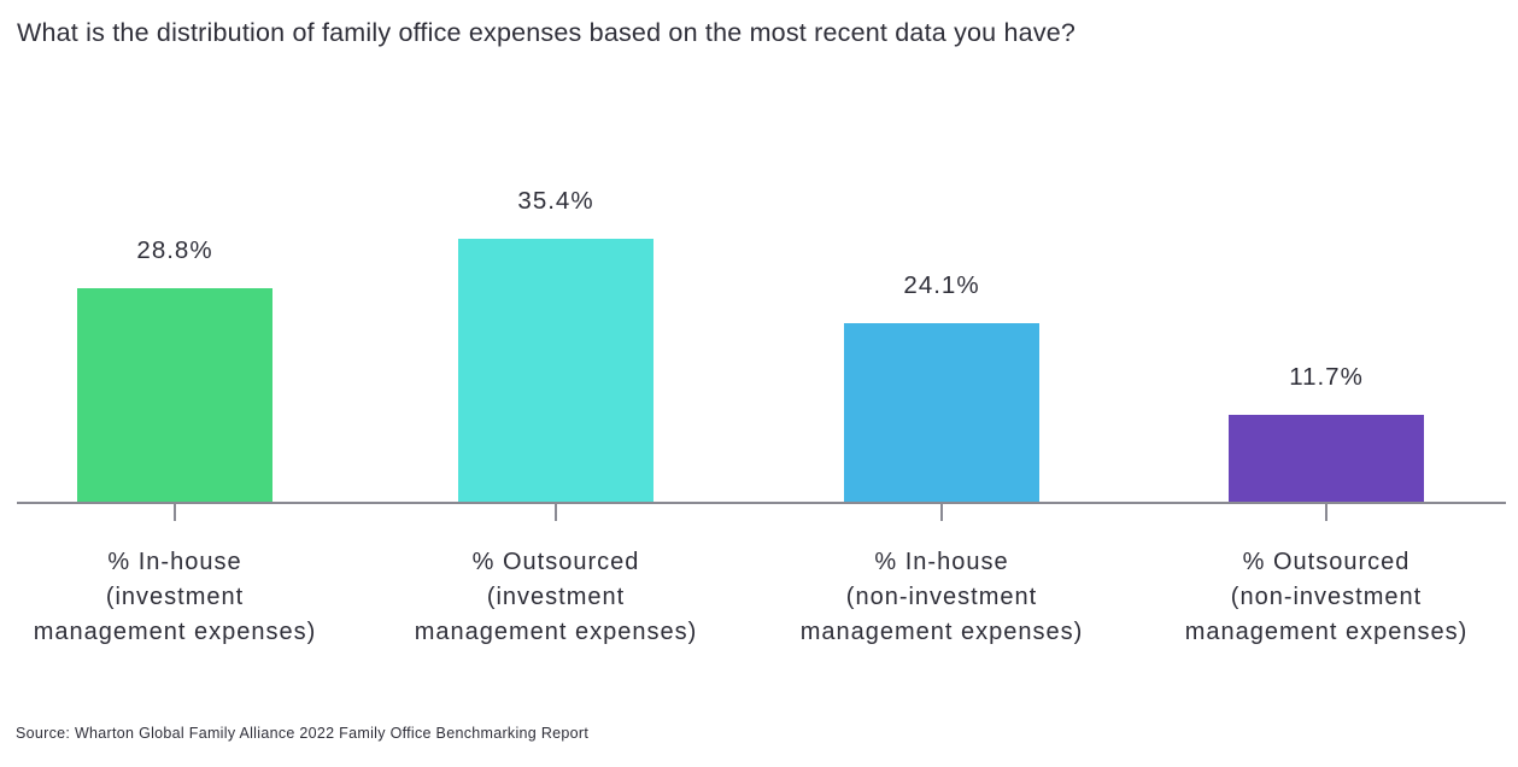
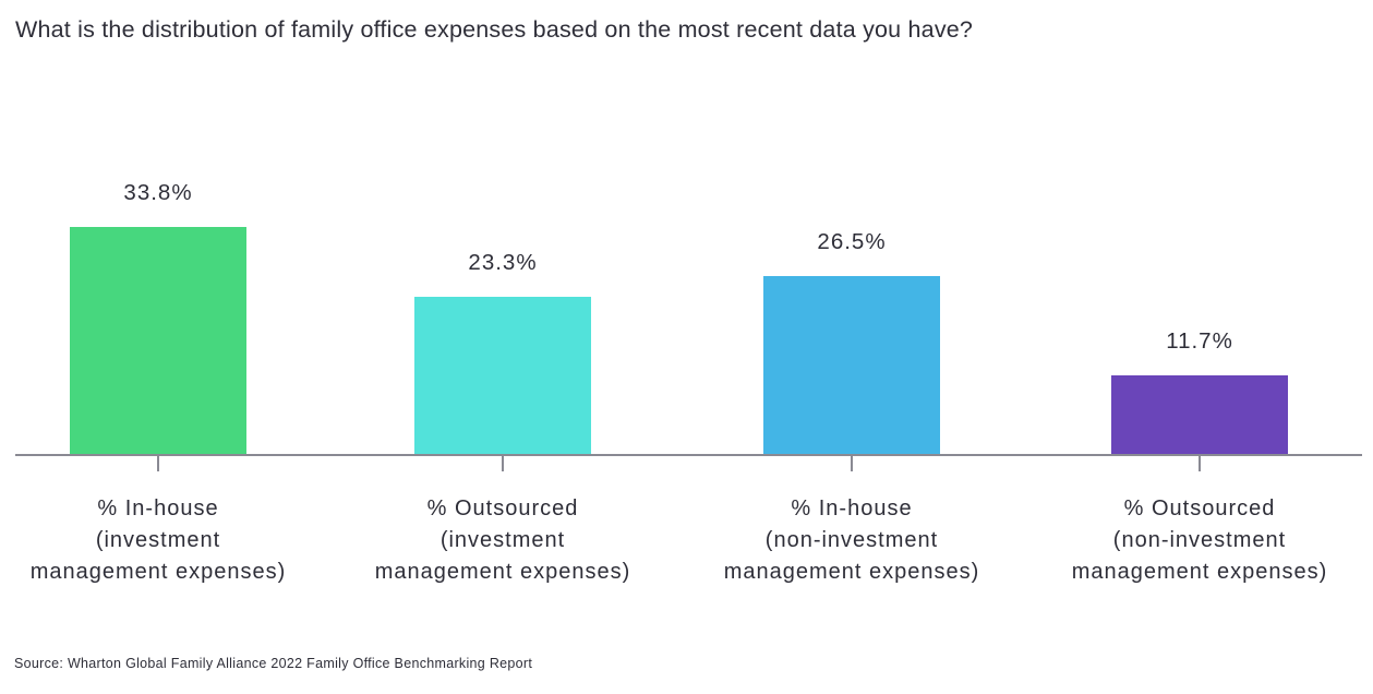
% In-house (investment management expenses): 28.8% -> 33.8%
% Outsourced (investment management expenses): 35.4% -> 23.3%
% In-house (non-investment management expenses): 24.1% -> 26.5%
